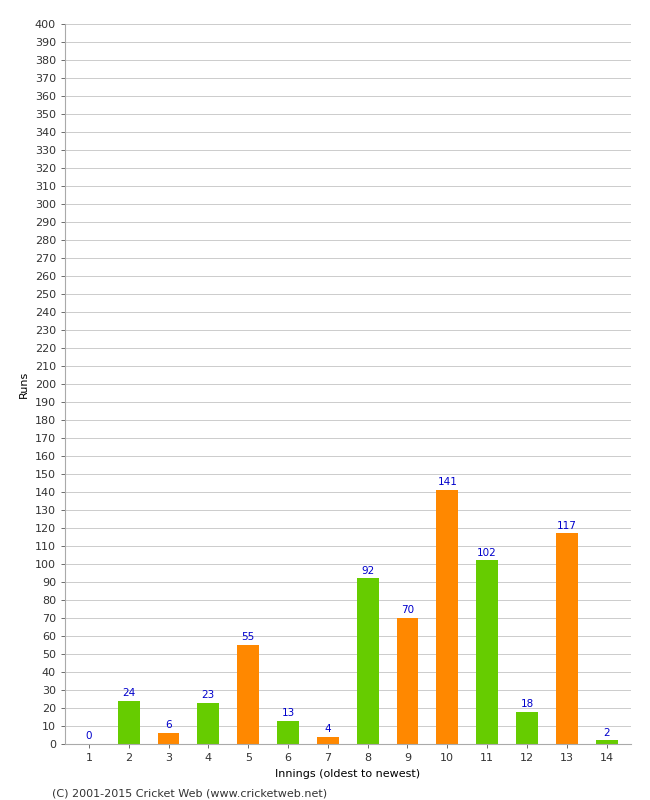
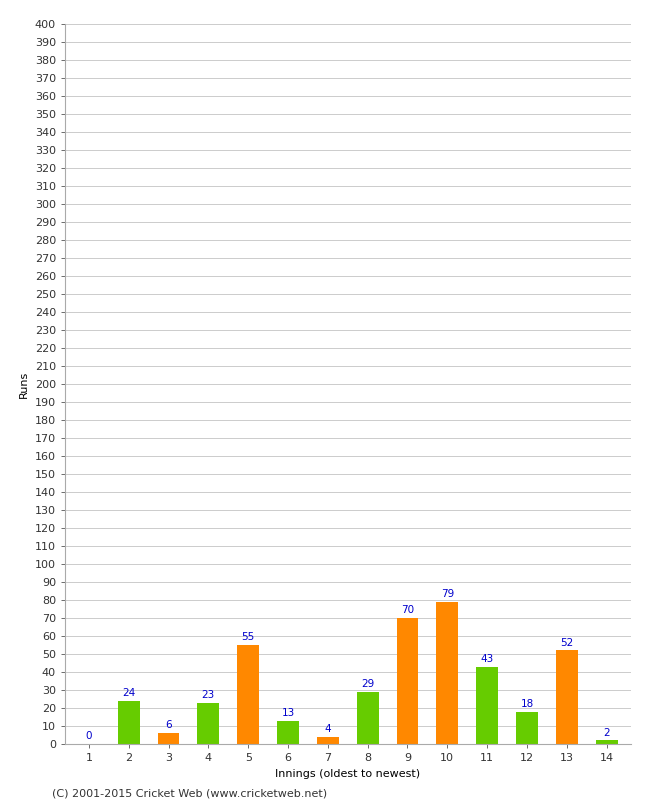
8: 92 -> 29
10: 141 -> 79
11: 102 -> 43
13: 117 -> 52
